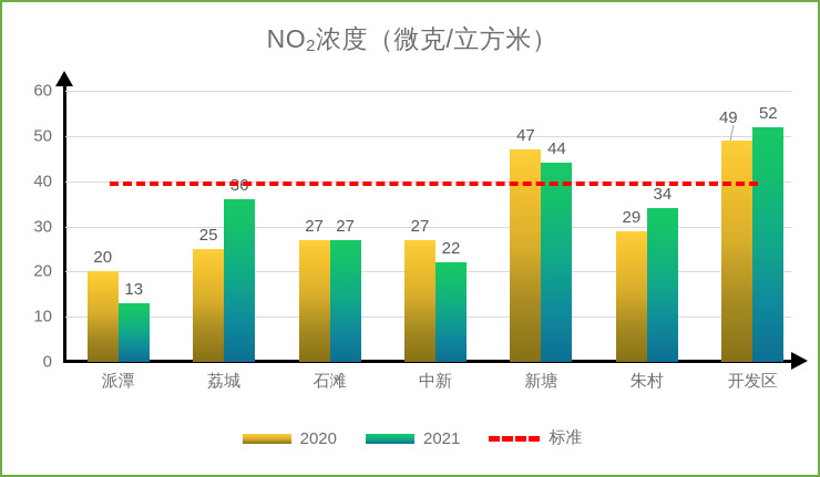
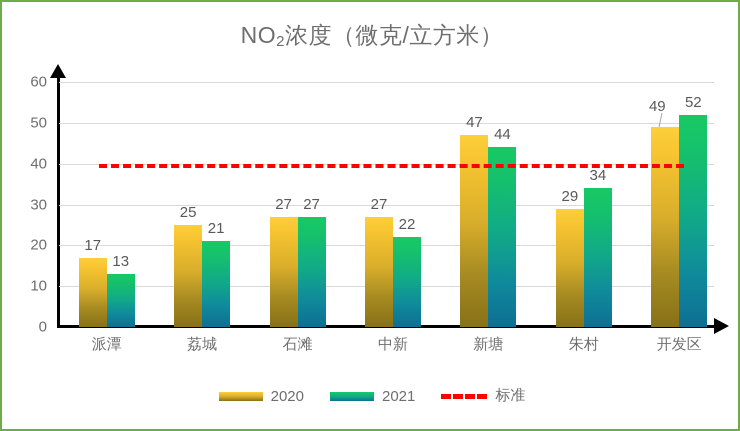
2020/派潭: 20 -> 17
2021/荔城: 36 -> 21
